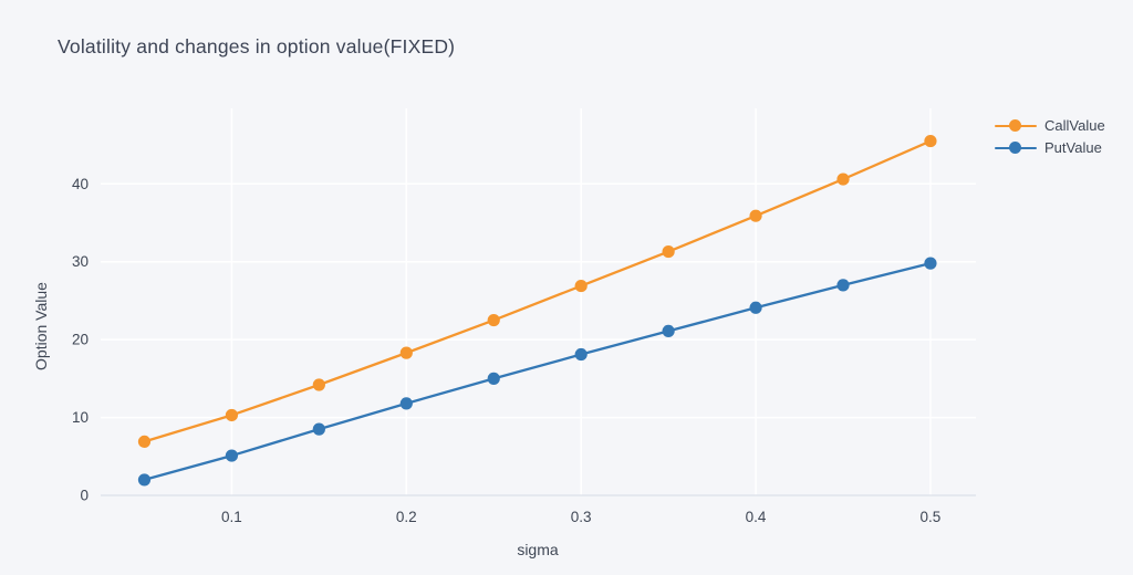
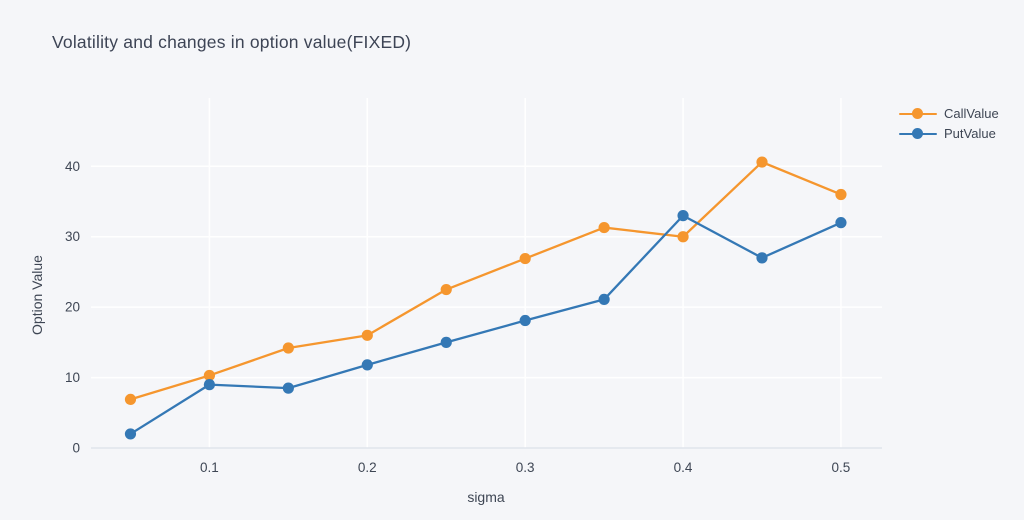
PutValue/0.1: 5 -> 9
CallValue/0.2: 18 -> 16
CallValue/0.4: 36 -> 30
PutValue/0.4: 24 -> 33
CallValue/0.5: 46 -> 36
PutValue/0.5: 30 -> 32
